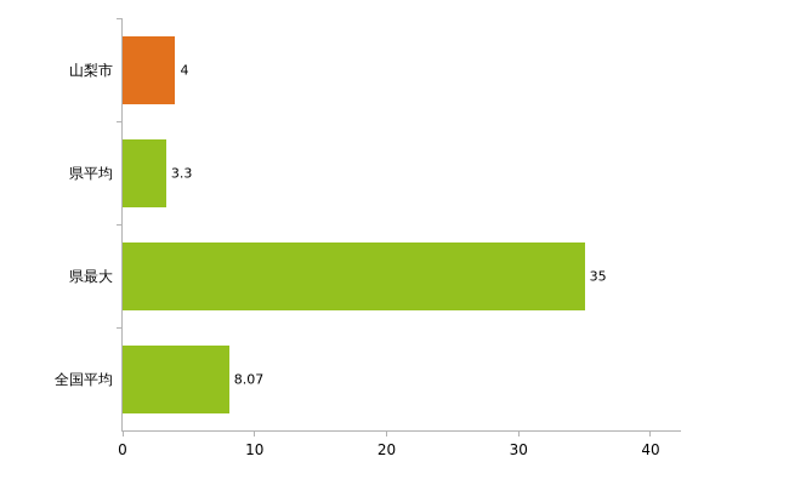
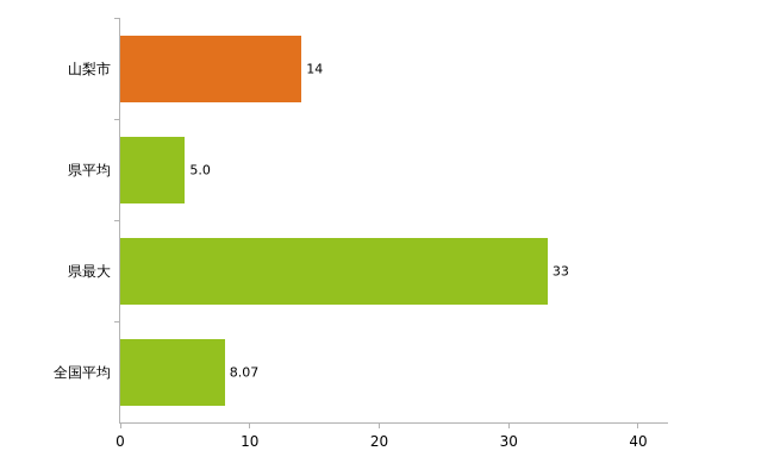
山梨市: 4 -> 14
県平均: 3.3 -> 5.0
県最大: 35 -> 33
